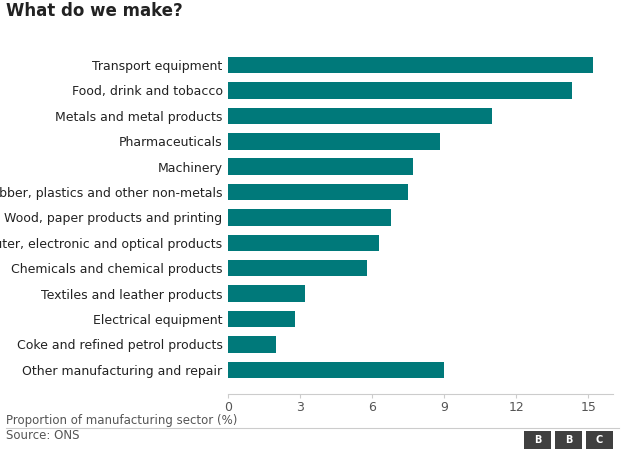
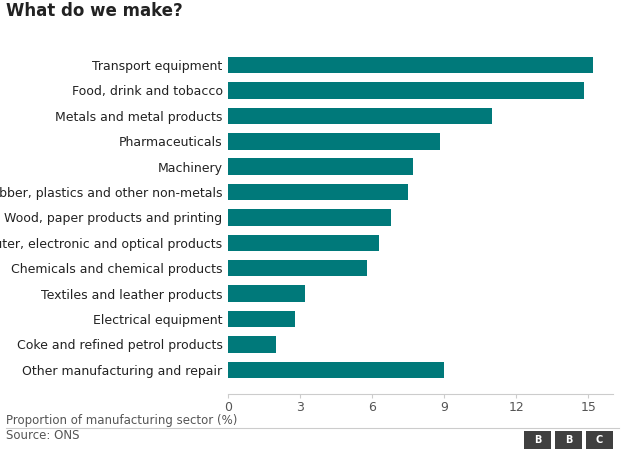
Food, drink and tobacco: 14.3 -> 14.8
